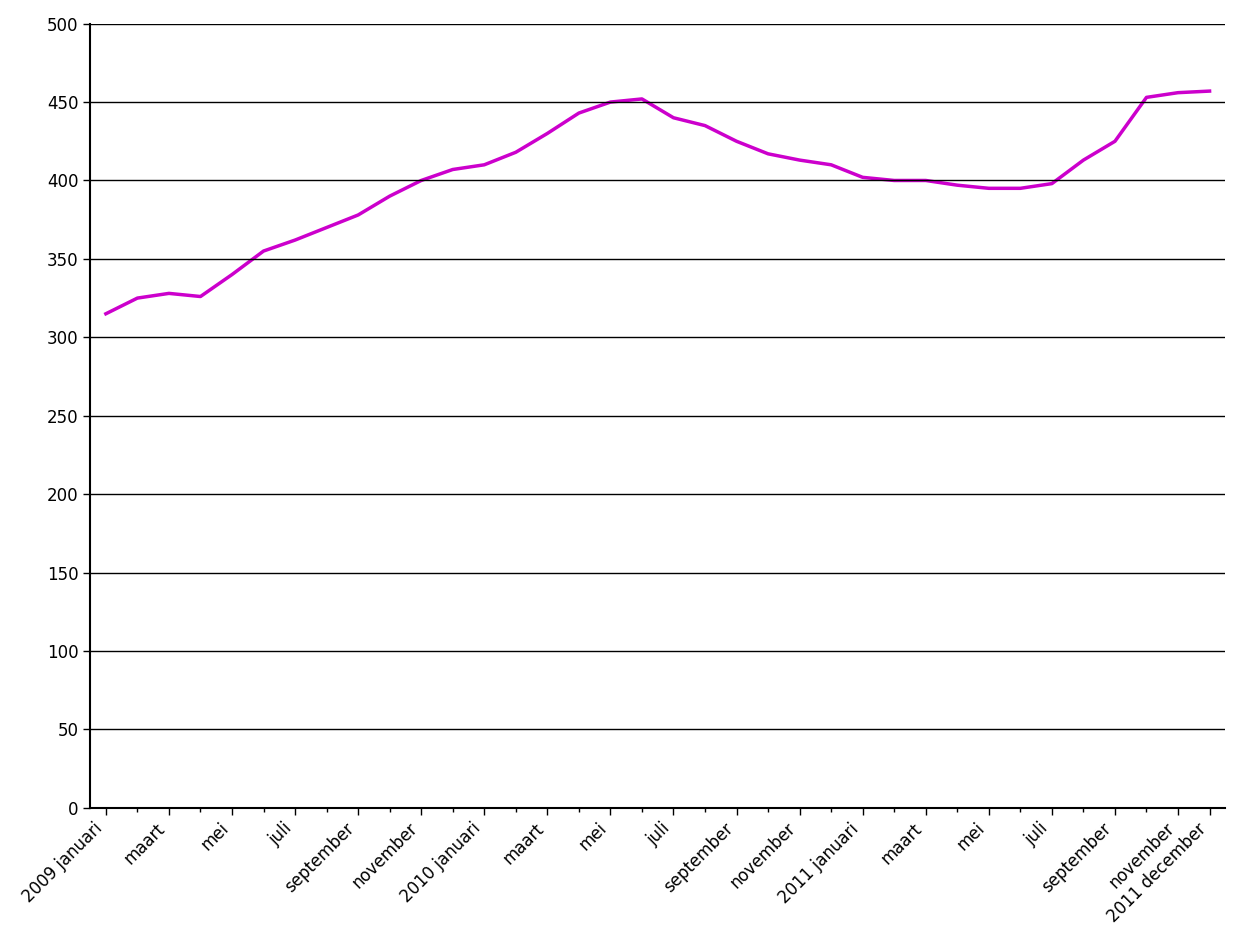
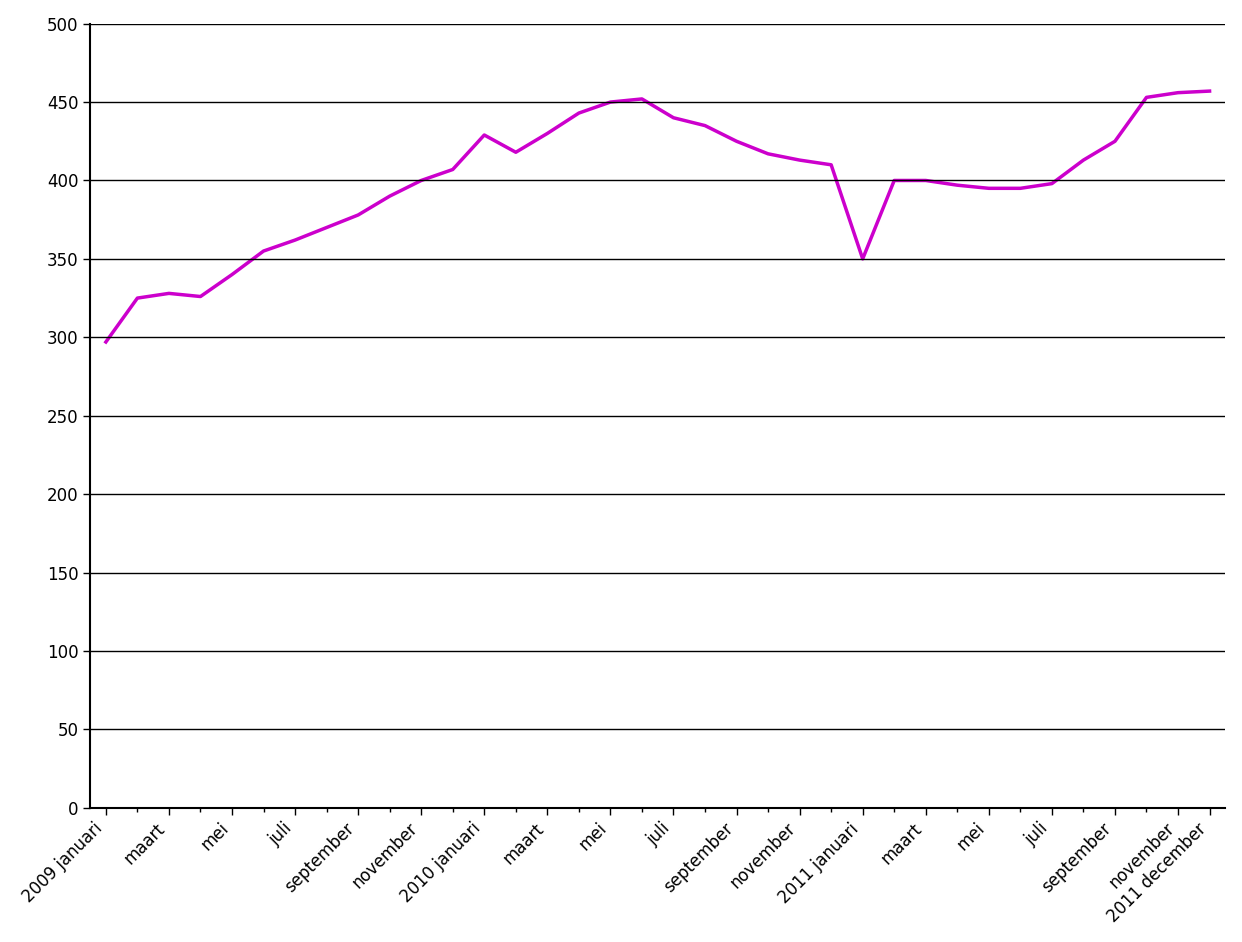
2009 januari: 315 -> 297
2010 januari: 410 -> 429
2011 januari: 402 -> 350
